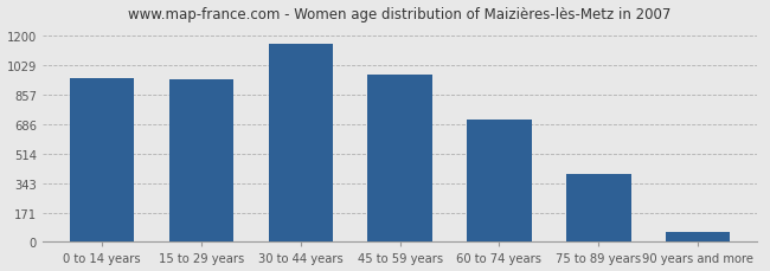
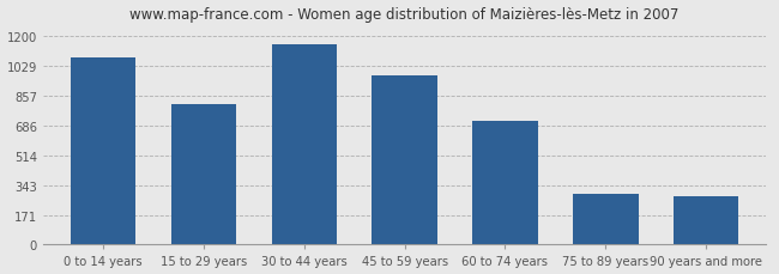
0 to 14 years: 950 -> 1080
15 to 29 years: 950 -> 810
75 to 89 years: 400 -> 290
90 years and more: 60 -> 280
